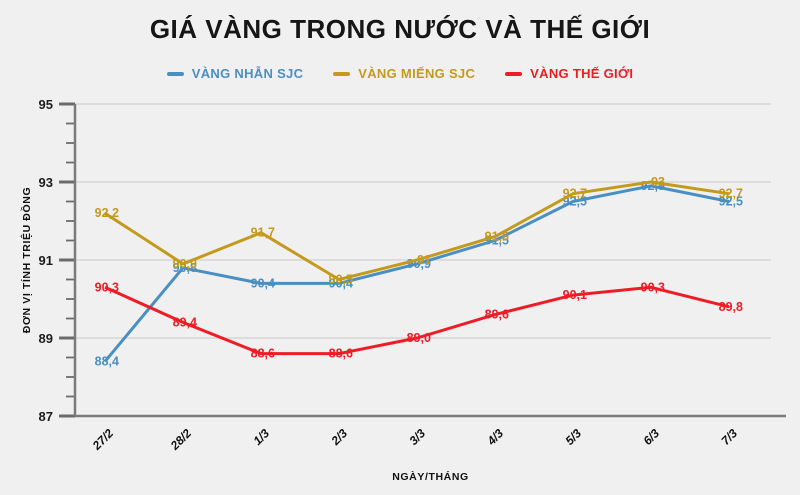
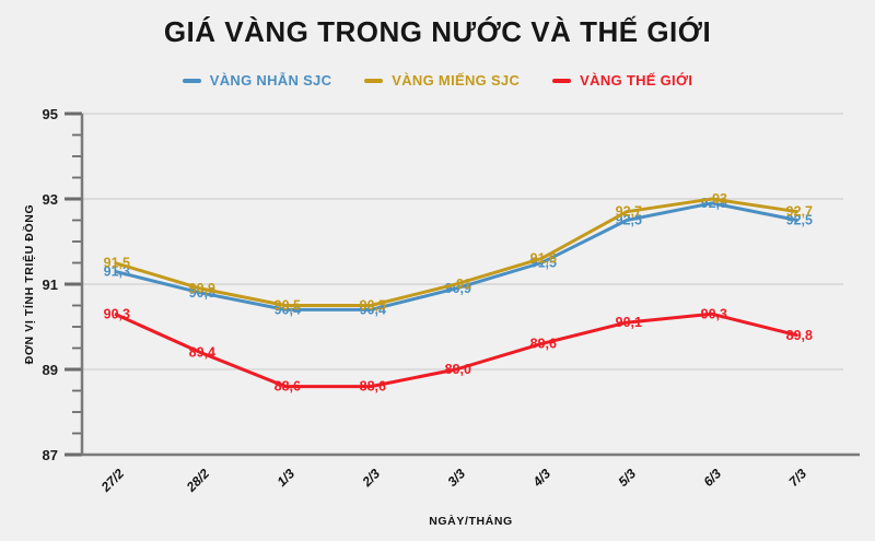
VÀNG NHẪN SJC/27/2: 88,4 -> 91,3
VÀNG MIẾNG SJC/27/2: 92,2 -> 91,5
VÀNG MIẾNG SJC/1/3: 91,7 -> 90,5
